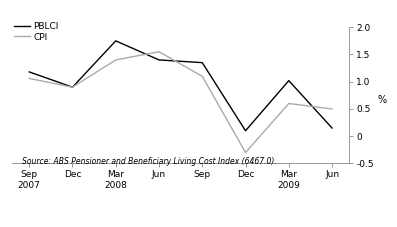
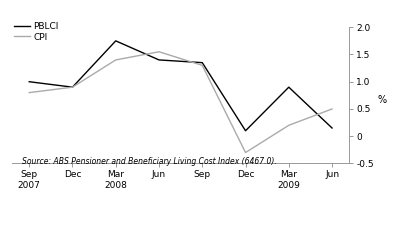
PBLCI/Sep 2007: 1.18 -> 1.00
CPI/Sep 2007: 1.06 -> 0.80
CPI/Sep: 1.10 -> 1.30
PBLCI/Mar 2009: 1.02 -> 0.90
CPI/Mar 2009: 0.60 -> 0.20
